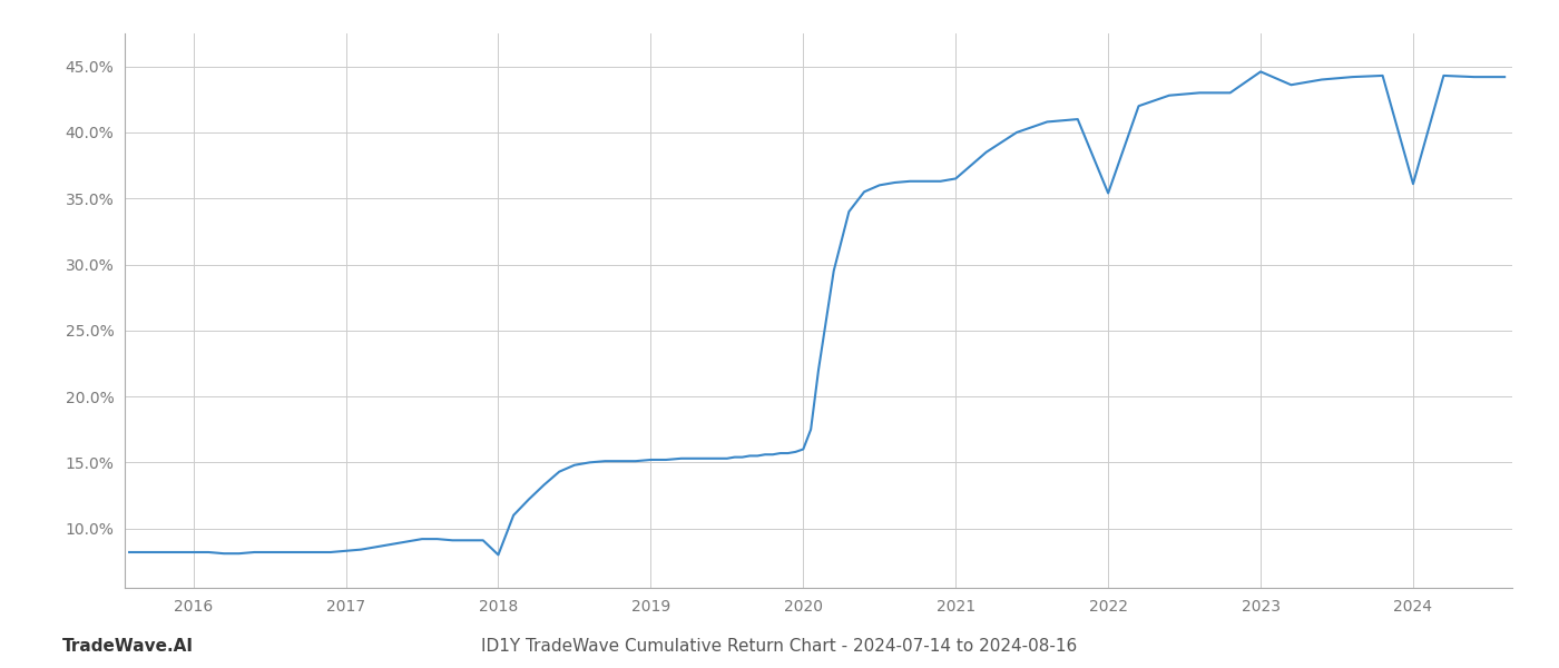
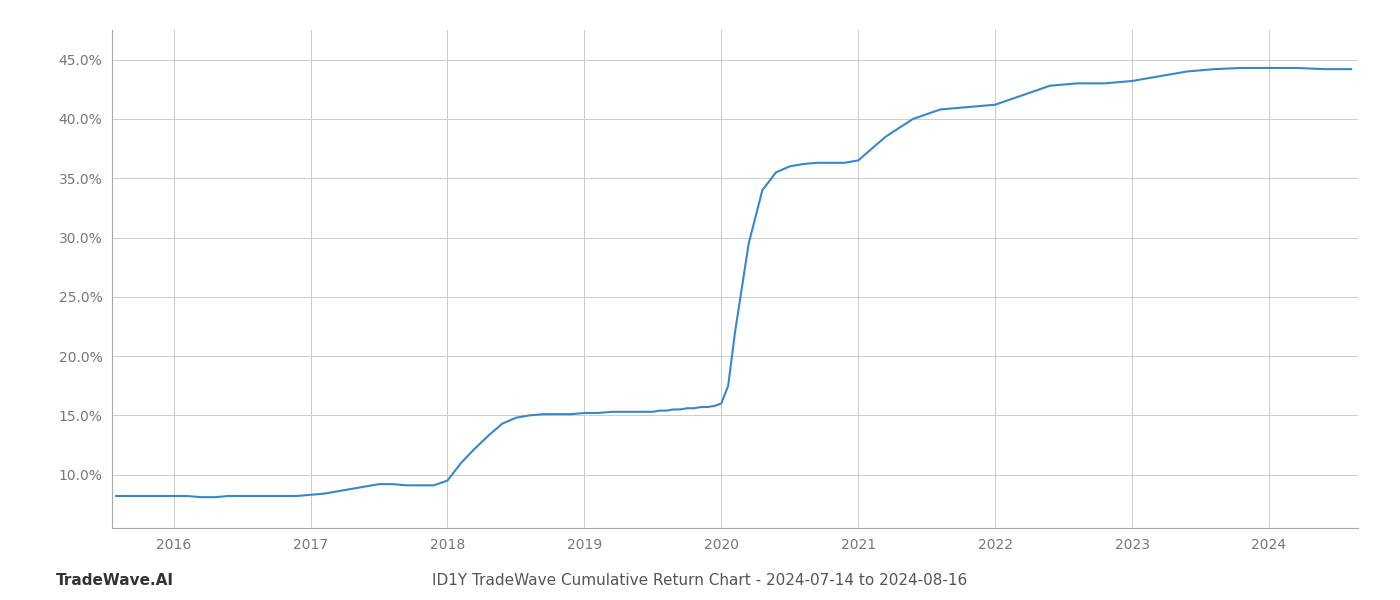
2018: 8.0% -> 9.5%
2022: 35.4% -> 41.2%
2023: 44.6% -> 43.2%
2024: 36.1% -> 44.3%
